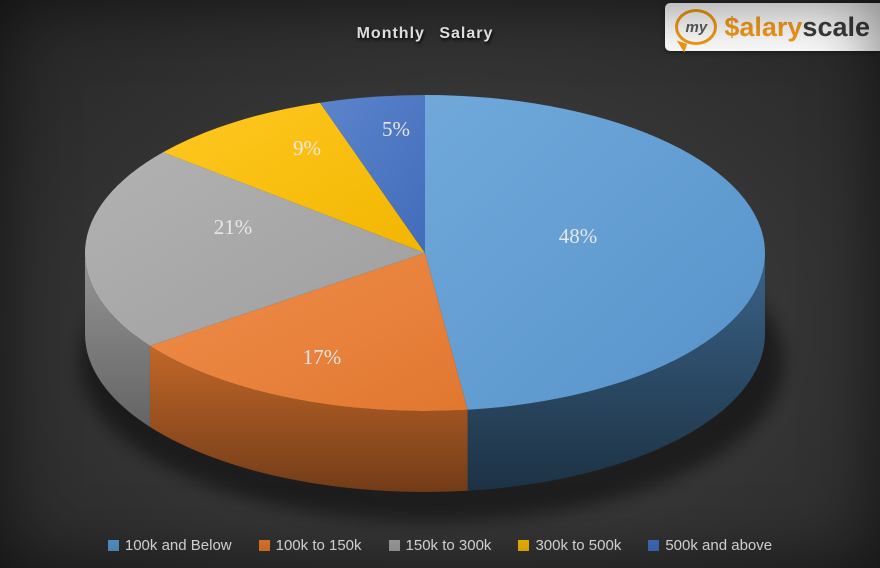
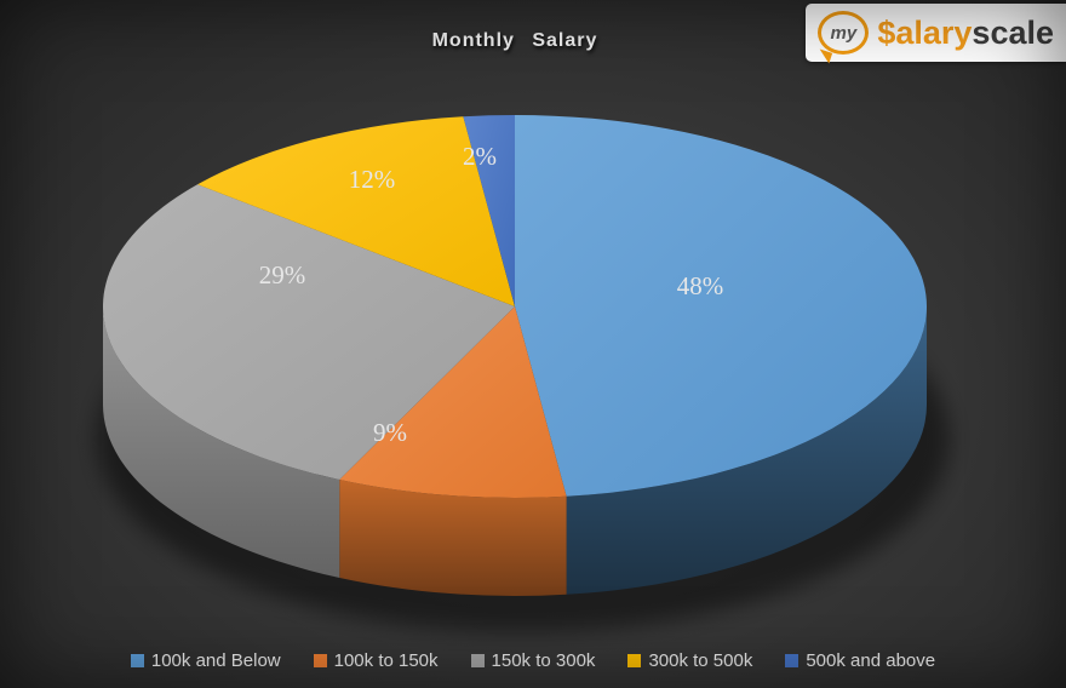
100k to 150k: 17% -> 9%
150k to 300k: 21% -> 29%
300k to 500k: 9% -> 12%
500k and above: 5% -> 2%
